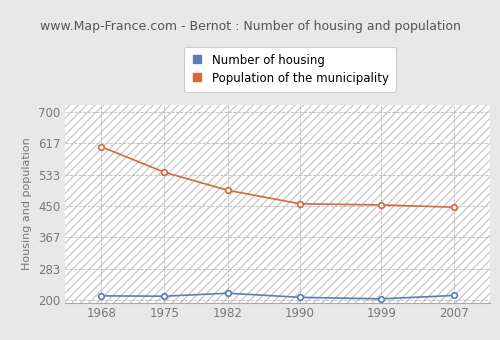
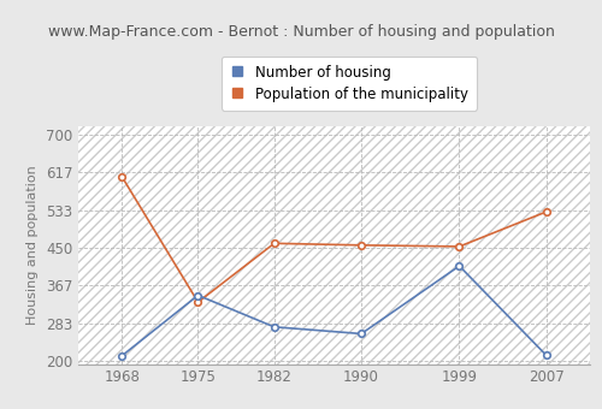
Number of housing/1975: 210 -> 345
Population of the municipality/1975: 540 -> 330
Number of housing/1982: 218 -> 275
Population of the municipality/1982: 492 -> 460
Number of housing/1990: 207 -> 260
Number of housing/1999: 203 -> 410
Population of the municipality/2007: 447 -> 530
